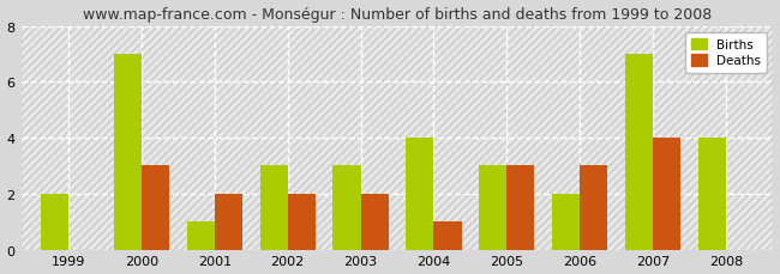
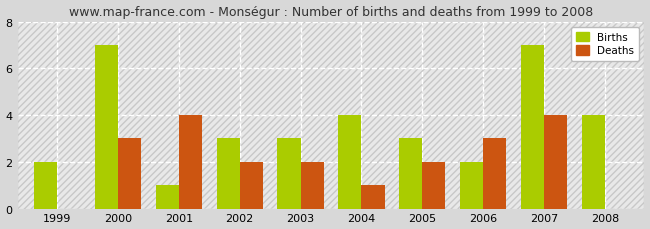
Deaths/2001: 2 -> 4
Deaths/2005: 3 -> 2
